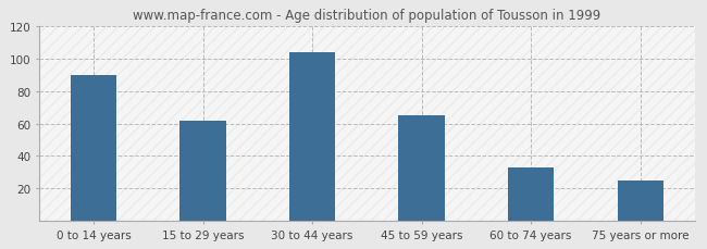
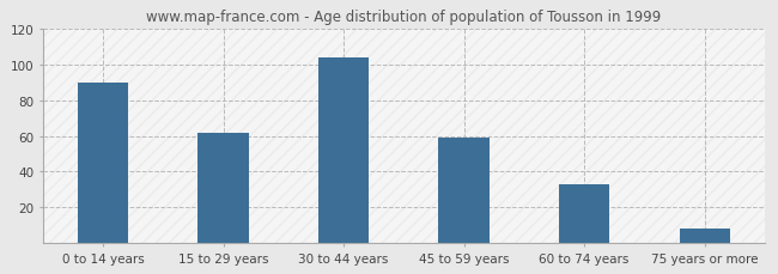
45 to 59 years: 65 -> 59
75 years or more: 25 -> 8
